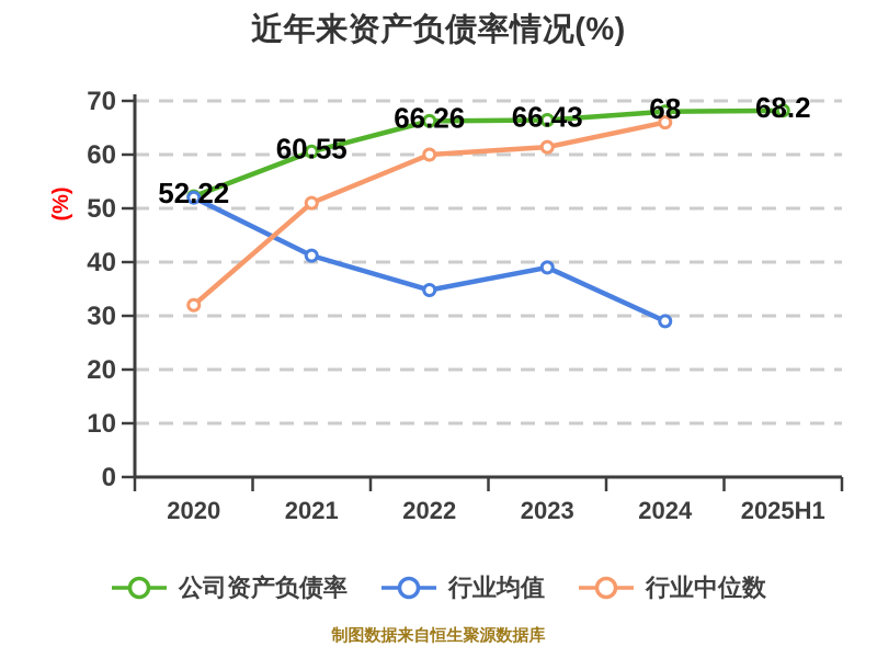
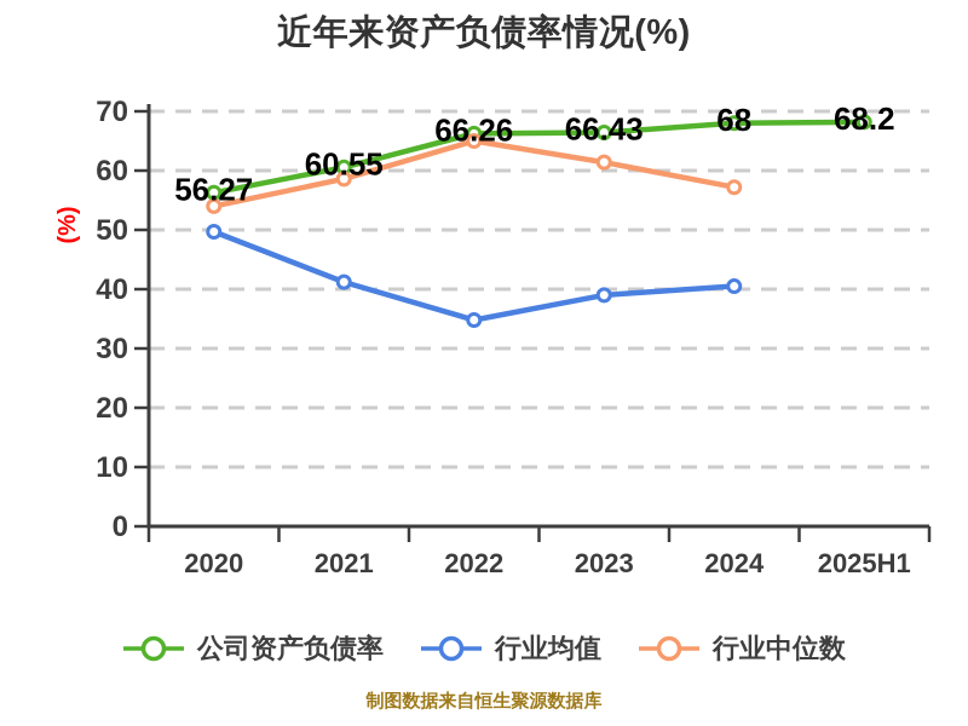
公司资产负债率/2020: 52.22 -> 56.27
行业均值/2020: 52 -> 50
行业中位数/2020: 32 -> 54
行业中位数/2021: 51 -> 59
行业中位数/2022: 60 -> 65
行业均值/2024: 29 -> 40
行业中位数/2024: 66 -> 57
